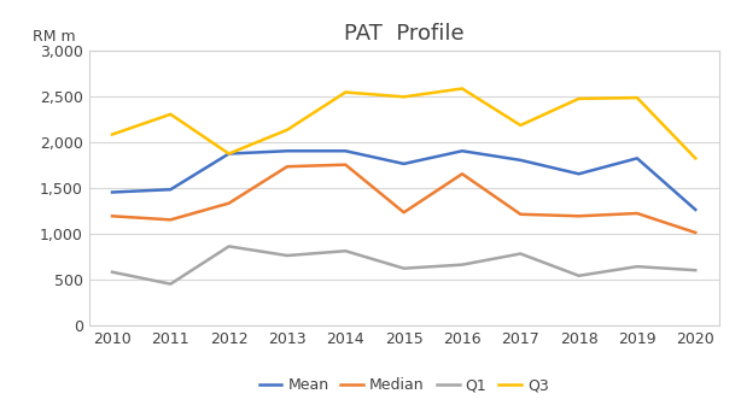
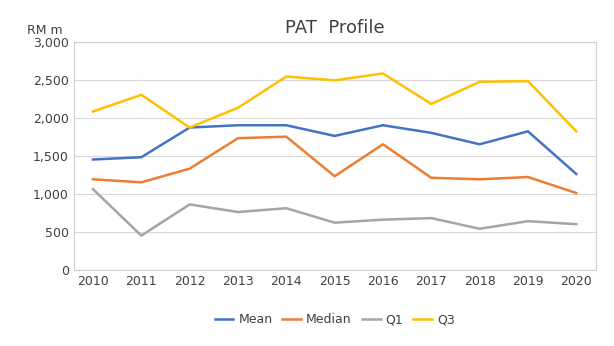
Q1/2010: 580 -> 1,060
Q1/2017: 780 -> 680
